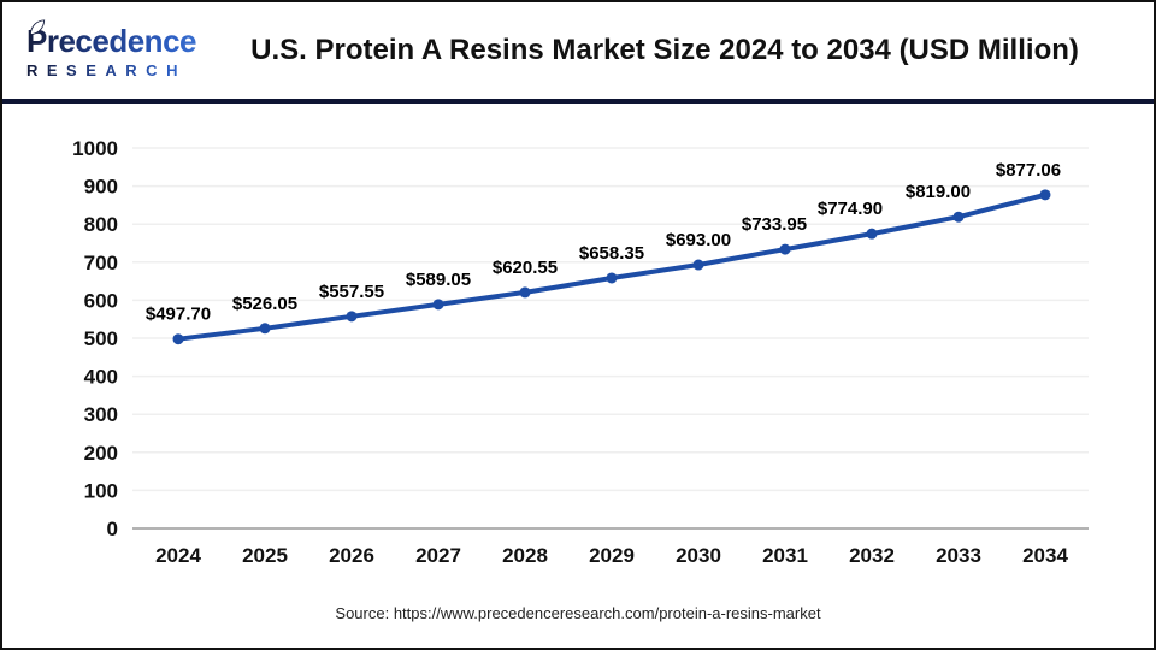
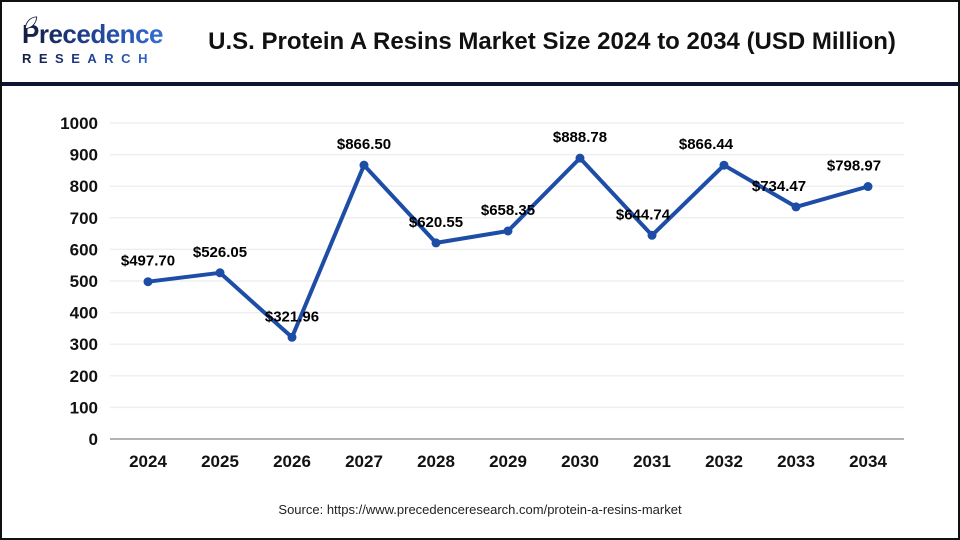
2026: $557.55 -> $321.96
2027: $589.05 -> $866.50
2030: $693.00 -> $888.78
2031: $733.95 -> $644.74
2032: $774.90 -> $866.44
2033: $819.00 -> $734.47
2034: $877.06 -> $798.97
